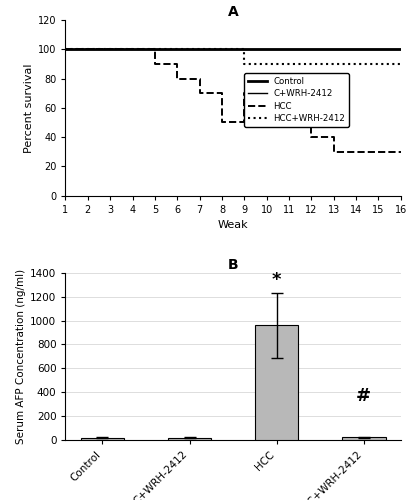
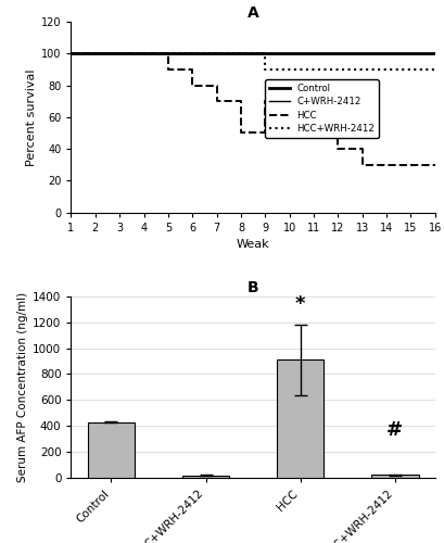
B/Control: 20 -> 430
B/HCC: 960 -> 910
